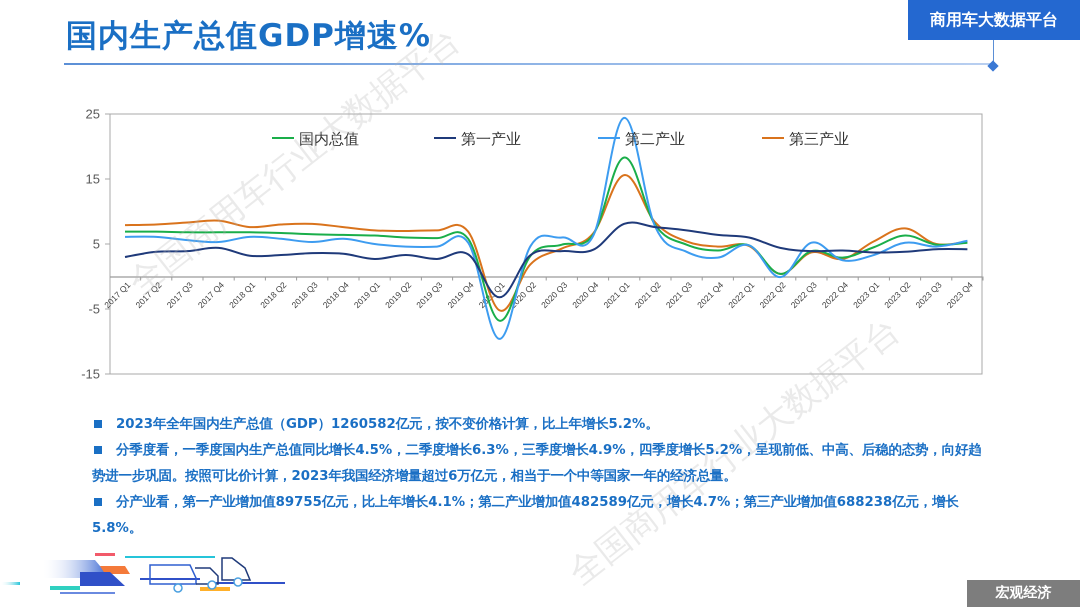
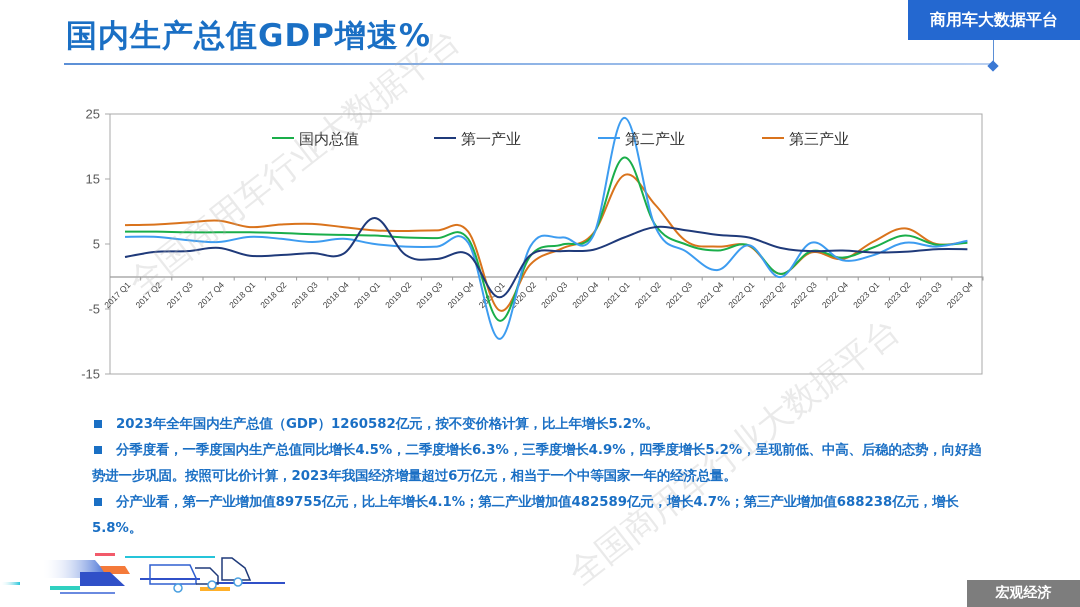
第一产业/2019 Q1: 3 -> 9
第一产业/2021 Q1: 8 -> 6
第三产业/2021 Q2: 8 -> 11
第二产业/2021 Q4: 3 -> 1
